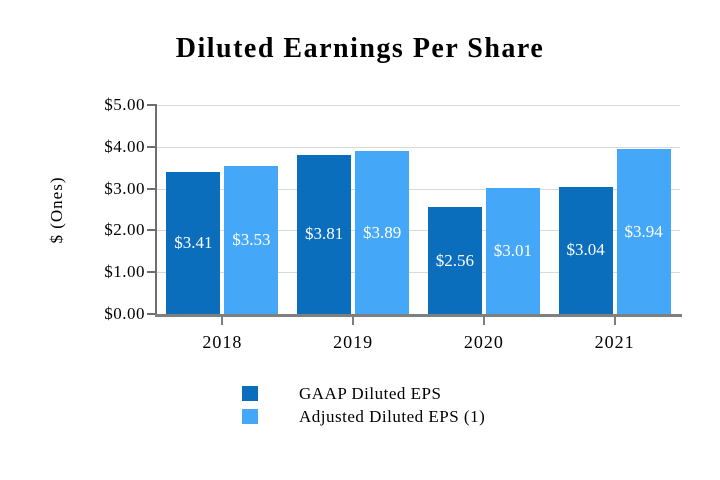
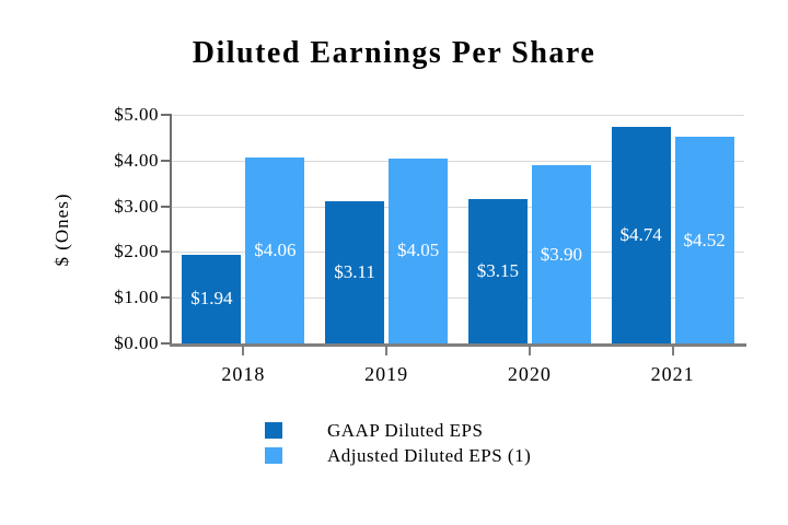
GAAP Diluted EPS/2018: $3.41 -> $1.94
Adjusted Diluted EPS (1)/2018: $3.53 -> $4.06
GAAP Diluted EPS/2019: $3.81 -> $3.11
Adjusted Diluted EPS (1)/2019: $3.89 -> $4.05
GAAP Diluted EPS/2020: $2.56 -> $3.15
Adjusted Diluted EPS (1)/2020: $3.01 -> $3.90
GAAP Diluted EPS/2021: $3.04 -> $4.74
Adjusted Diluted EPS (1)/2021: $3.94 -> $4.52
